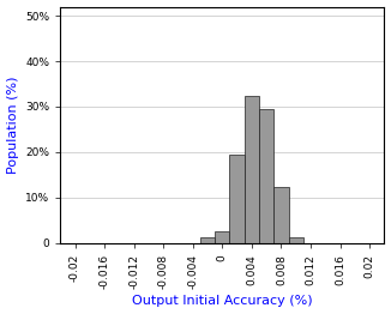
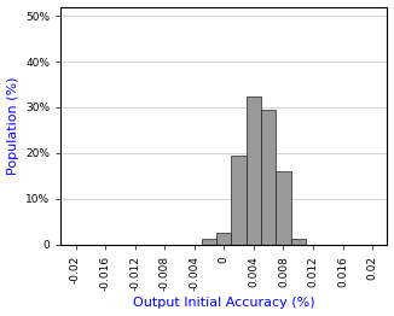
0.008: 12.3% -> 16.0%
